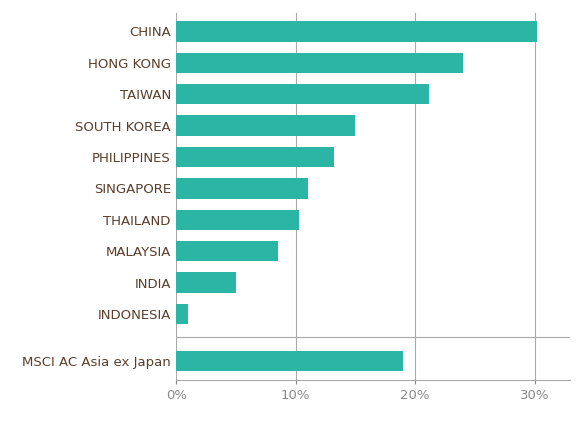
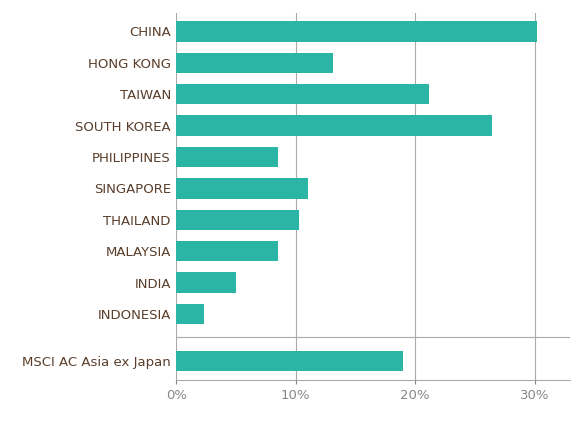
HONG KONG: 24.0% -> 13.1%
SOUTH KOREA: 15.0% -> 26.4%
PHILIPPINES: 13.2% -> 8.5%
INDONESIA: 1.0% -> 2.3%
